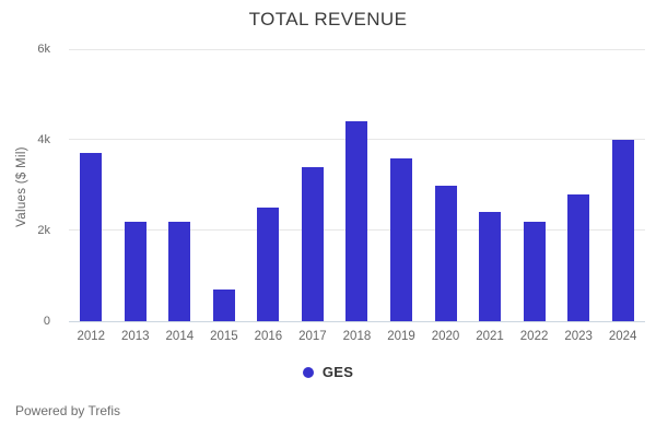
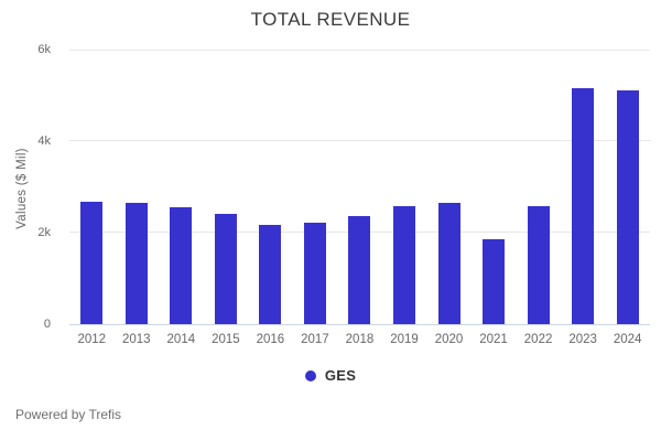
2012: 3.7k -> 2.7k
2013: 2.2k -> 2.6k
2014: 2.2k -> 2.6k
2015: 0.7k -> 2.4k
2016: 2.5k -> 2.2k
2017: 3.4k -> 2.2k
2018: 4.4k -> 2.4k
2019: 3.6k -> 2.6k
2020: 3.0k -> 2.7k
2021: 2.4k -> 1.9k
2022: 2.2k -> 2.6k
2023: 2.8k -> 5.2k
2024: 4.0k -> 5.1k
